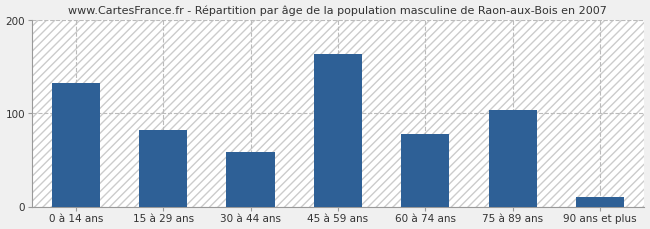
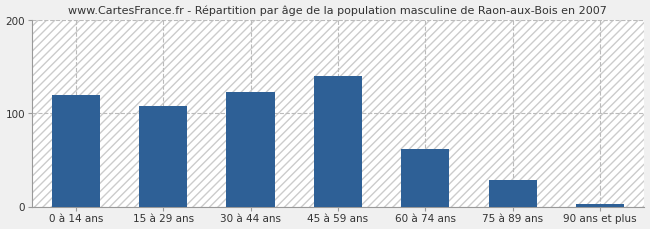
0 à 14 ans: 132 -> 120
15 à 29 ans: 82 -> 108
30 à 44 ans: 58 -> 123
45 à 59 ans: 164 -> 140
60 à 74 ans: 78 -> 62
75 à 89 ans: 104 -> 28
90 ans et plus: 10 -> 3
